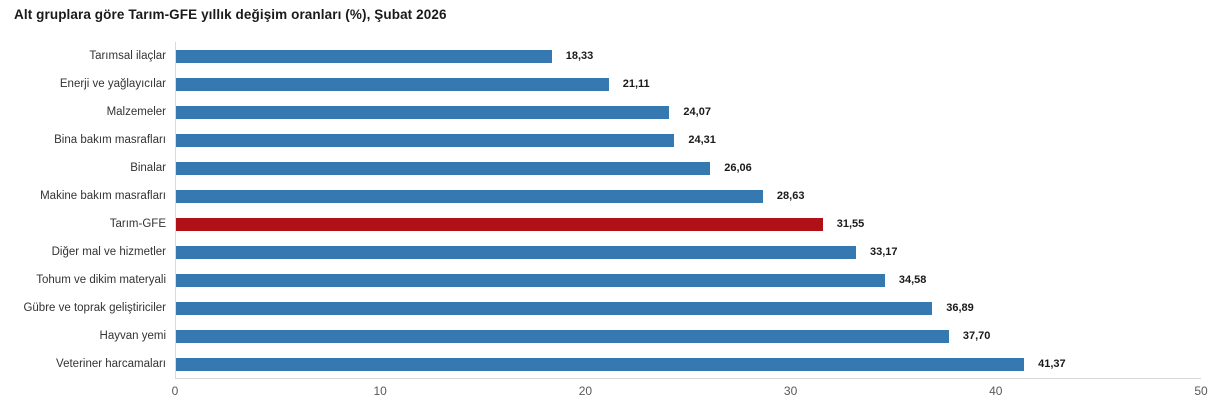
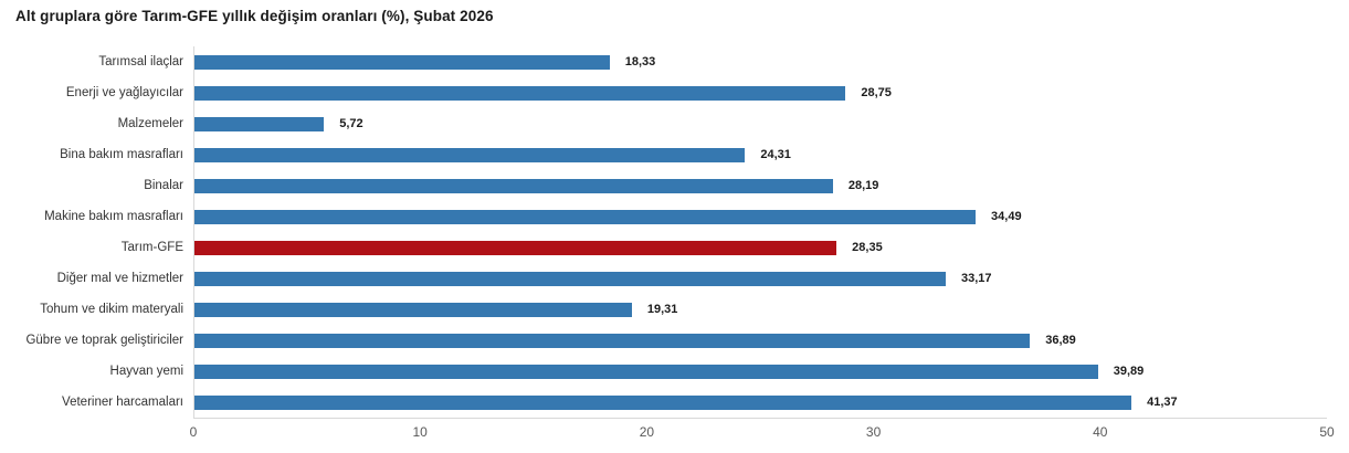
Enerji ve yağlayıcılar: 21,11 -> 28,75
Malzemeler: 24,07 -> 5,72
Binalar: 26,06 -> 28,19
Makine bakım masrafları: 28,63 -> 34,49
Tarım-GFE: 31,55 -> 28,35
Tohum ve dikim materyali: 34,58 -> 19,31
Hayvan yemi: 37,70 -> 39,89
